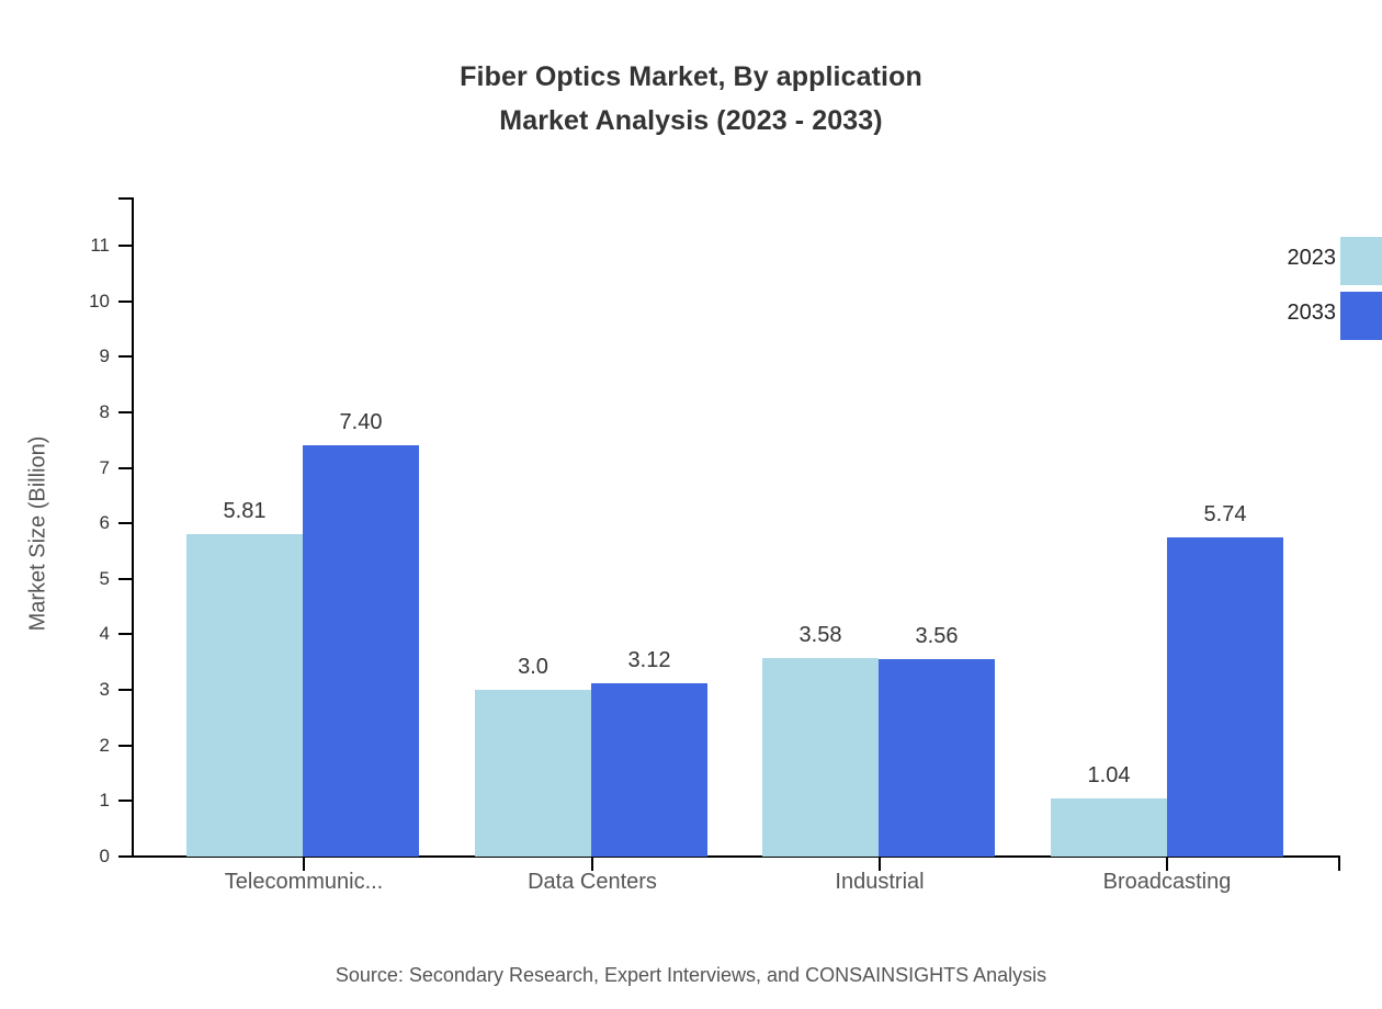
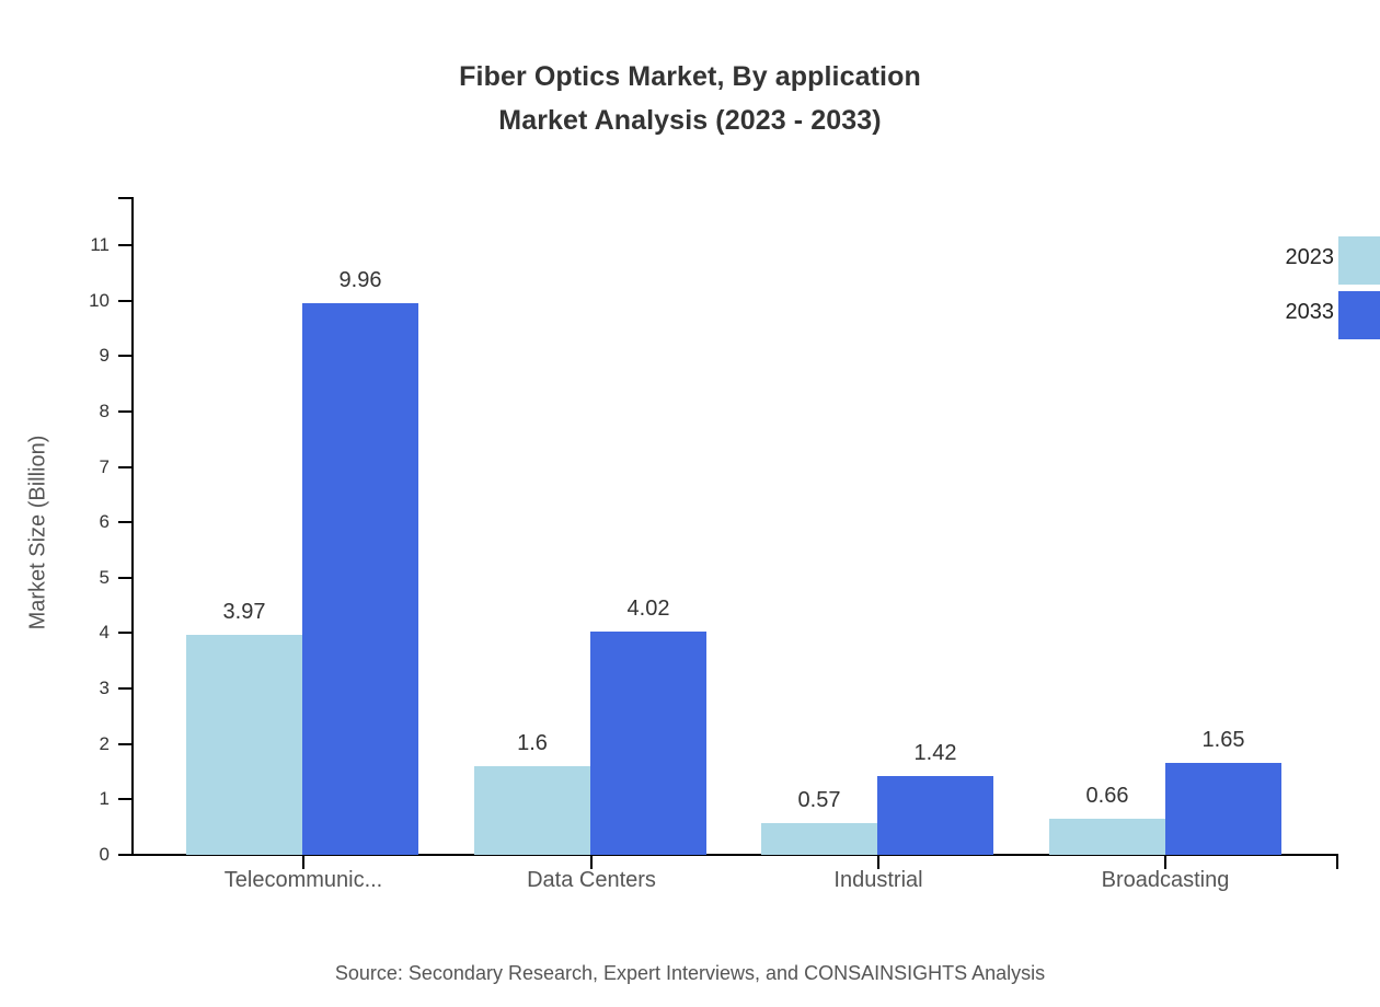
2023/Telecommunic...: 5.81 -> 3.97
2033/Telecommunic...: 7.40 -> 9.96
2023/Data Centers: 3.0 -> 1.6
2033/Data Centers: 3.12 -> 4.02
2023/Industrial: 3.58 -> 0.57
2033/Industrial: 3.56 -> 1.42
2023/Broadcasting: 1.04 -> 0.66
2033/Broadcasting: 5.74 -> 1.65
